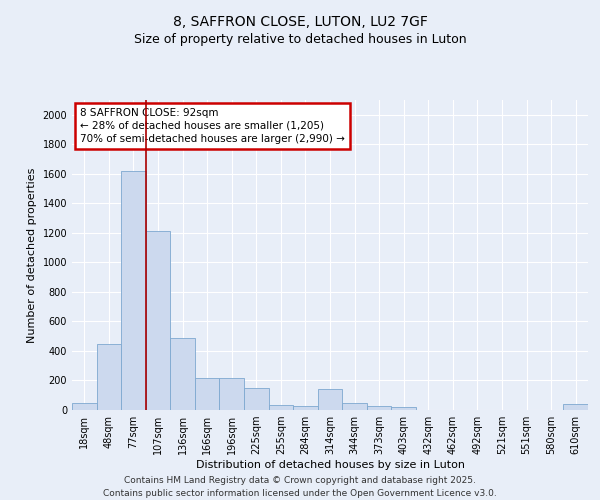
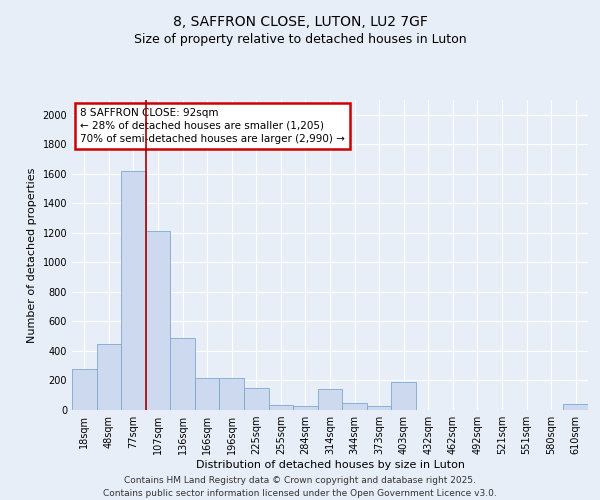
18sqm: 50 -> 280
403sqm: 20 -> 190
